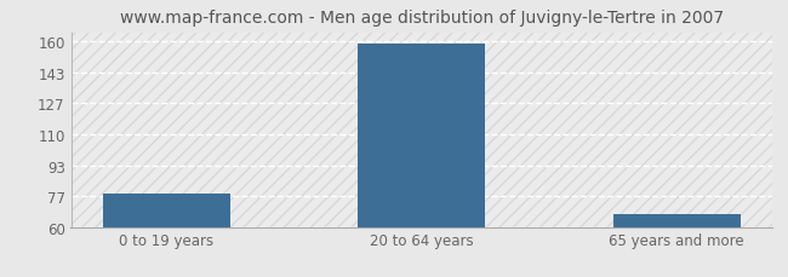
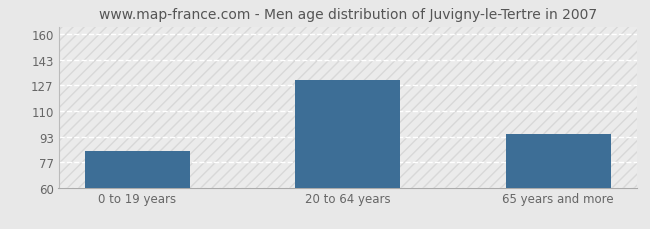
0 to 19 years: 78 -> 84
20 to 64 years: 159 -> 130
65 years and more: 67 -> 95
